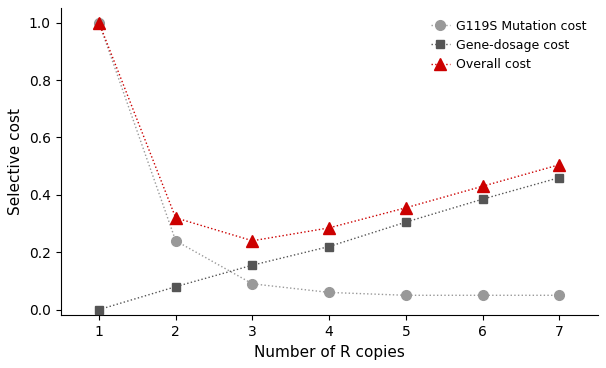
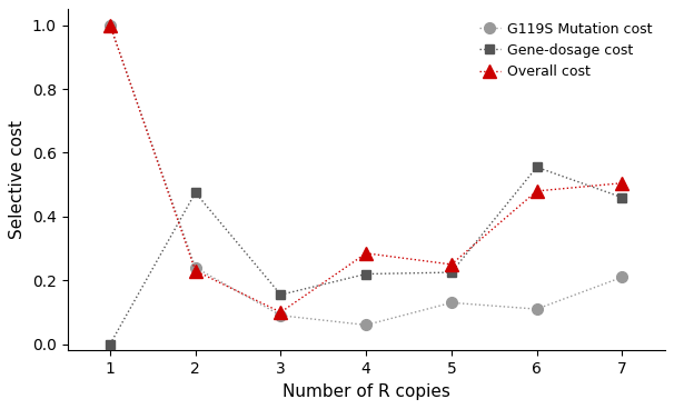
Gene-dosage cost/2: 0.080 -> 0.475
Overall cost/2: 0.320 -> 0.230
Overall cost/3: 0.240 -> 0.100
G119S Mutation cost/5: 0.05 -> 0.13
Gene-dosage cost/5: 0.305 -> 0.225
Overall cost/5: 0.355 -> 0.250
G119S Mutation cost/6: 0.05 -> 0.11
Gene-dosage cost/6: 0.385 -> 0.555
Overall cost/6: 0.430 -> 0.480
G119S Mutation cost/7: 0.05 -> 0.21
